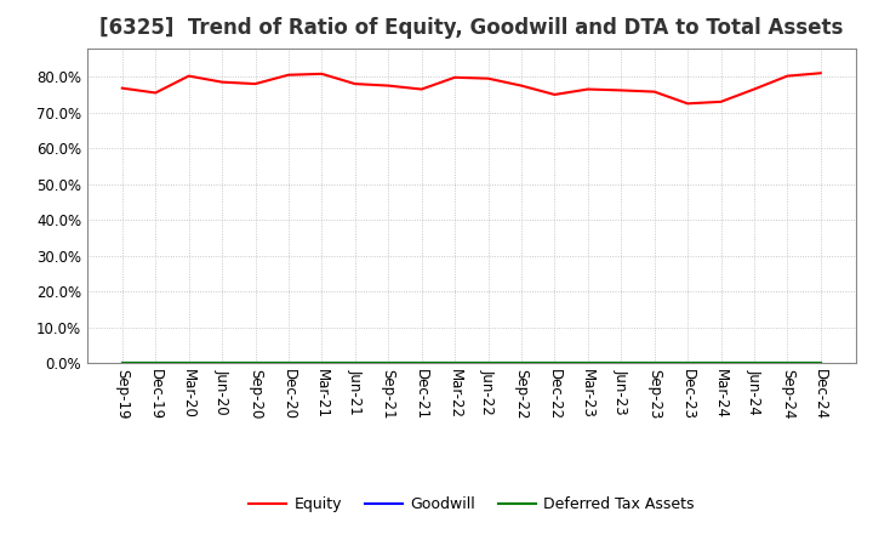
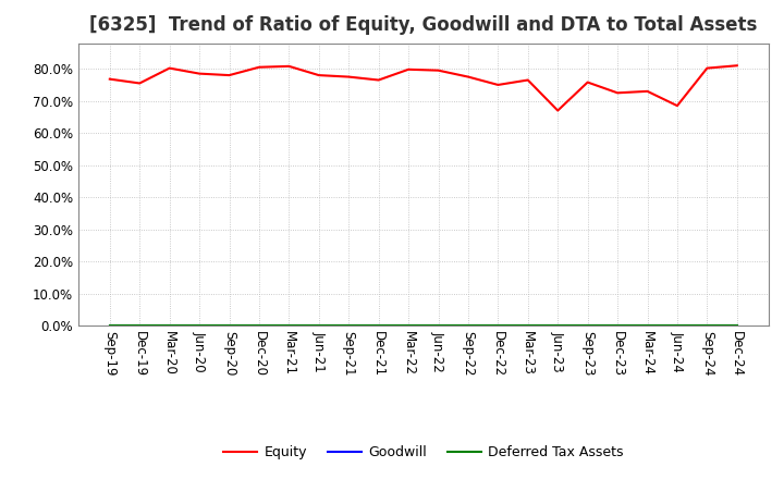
Equity/Jun-23: 76.2% -> 67.0%
Equity/Jun-24: 76.5% -> 68.5%
